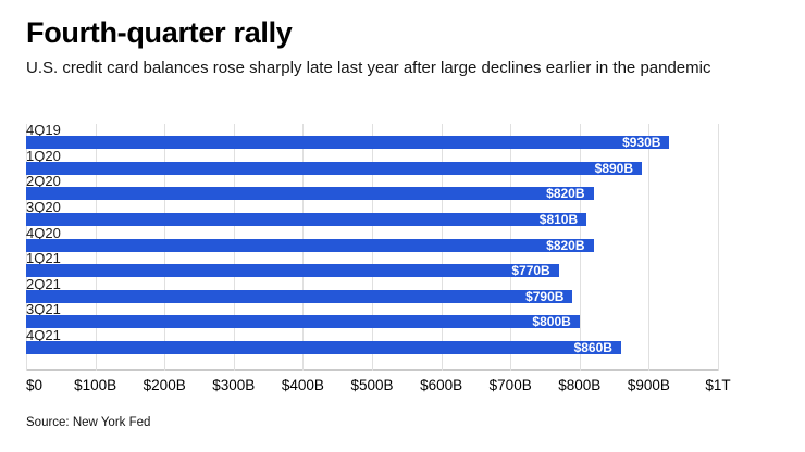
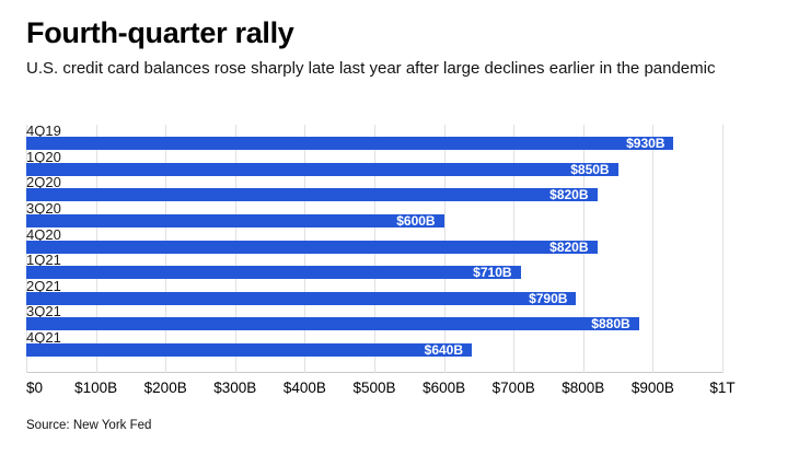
1Q20: $890B -> $850B
3Q20: $810B -> $600B
1Q21: $770B -> $710B
3Q21: $800B -> $880B
4Q21: $860B -> $640B
